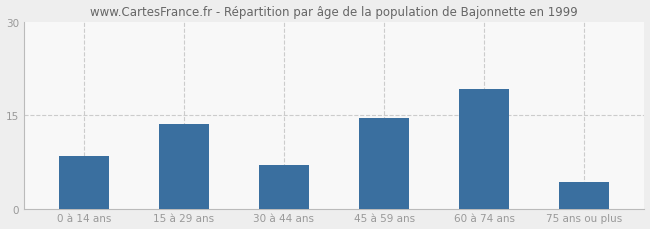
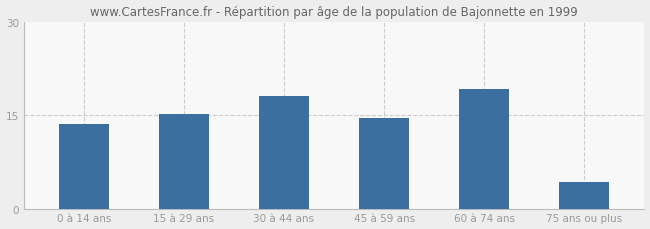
0 à 14 ans: 8.4 -> 13.5
15 à 29 ans: 13.6 -> 15.1
30 à 44 ans: 7.0 -> 18.0
